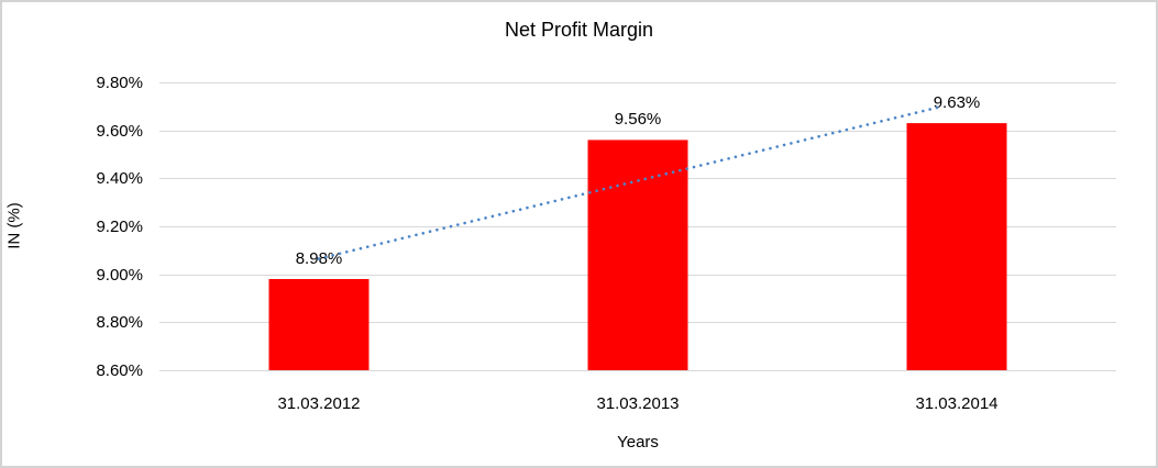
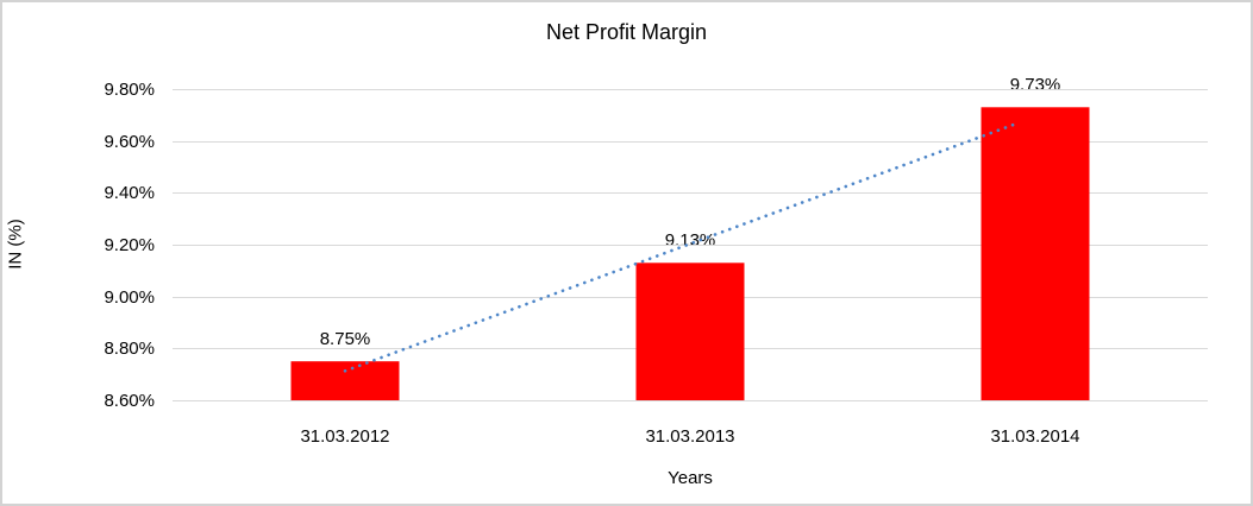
31.03.2012: 8.98% -> 8.75%
31.03.2013: 9.56% -> 9.13%
31.03.2014: 9.63% -> 9.73%
